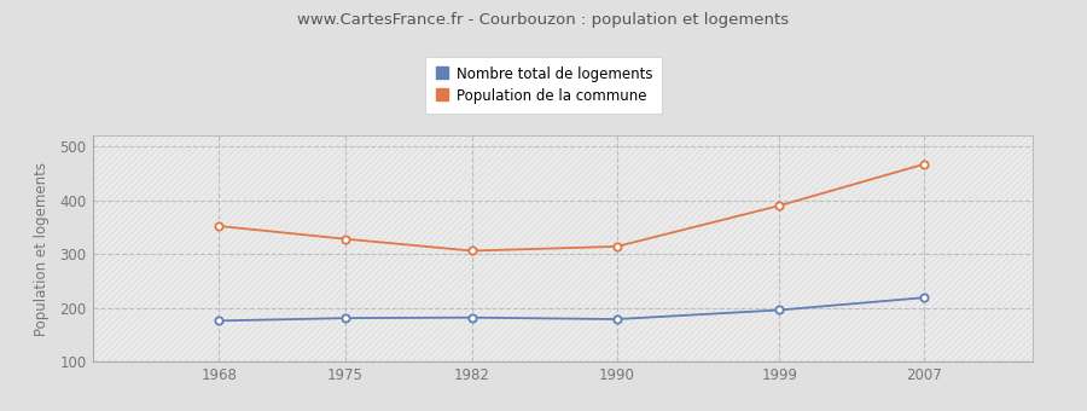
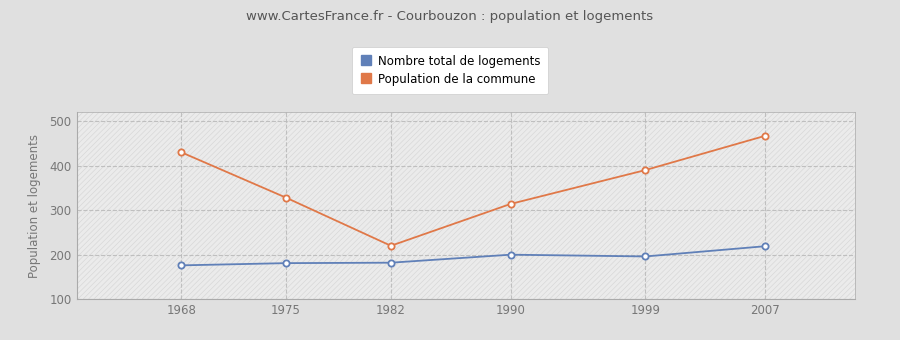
Population de la commune/1968: 352 -> 430
Population de la commune/1982: 306 -> 220
Nombre total de logements/1990: 179 -> 200
